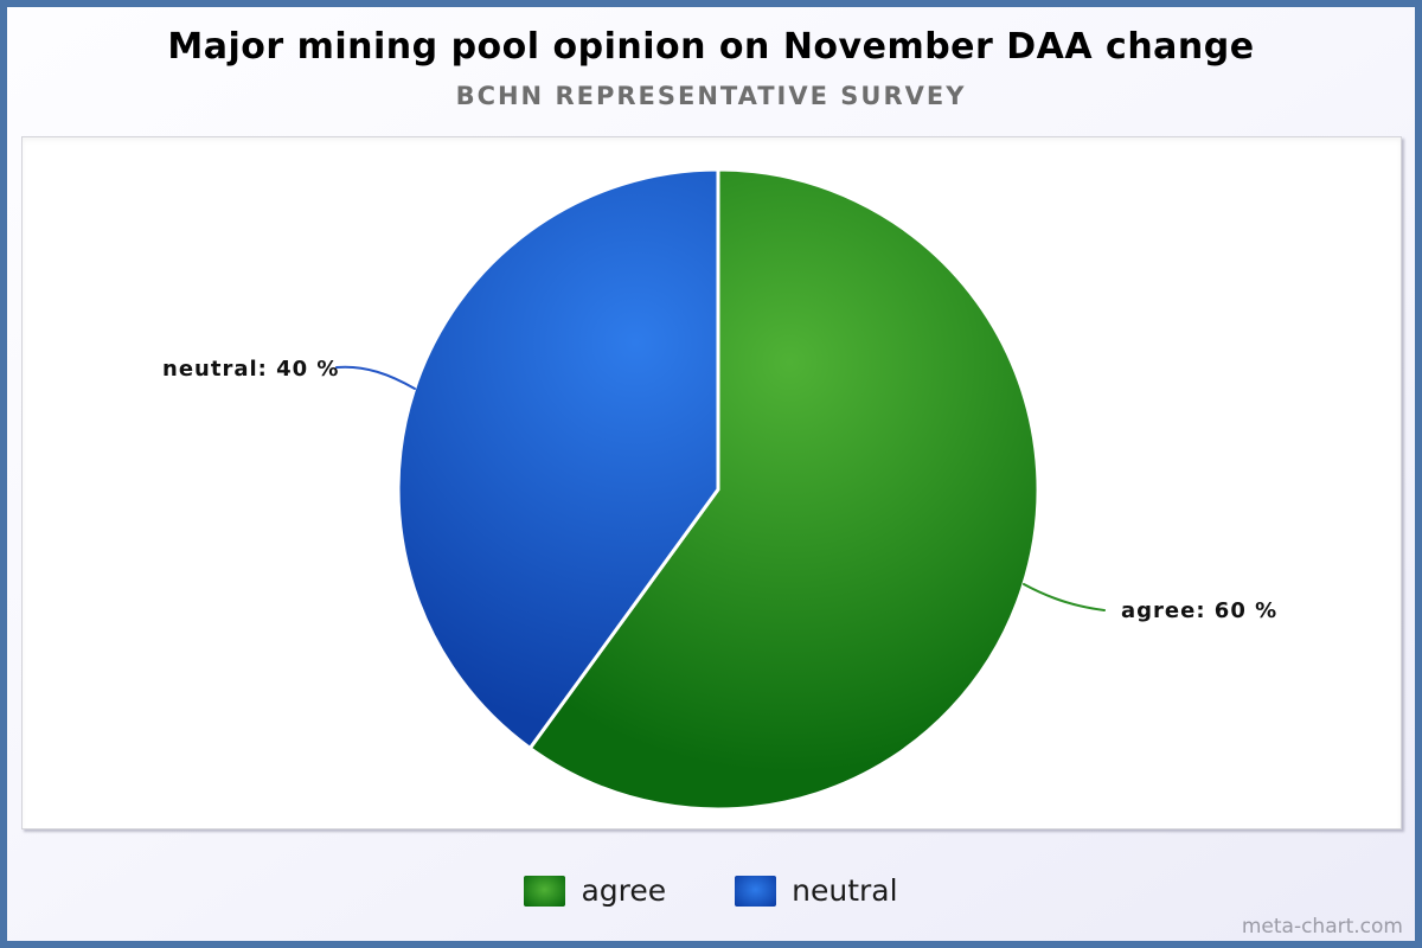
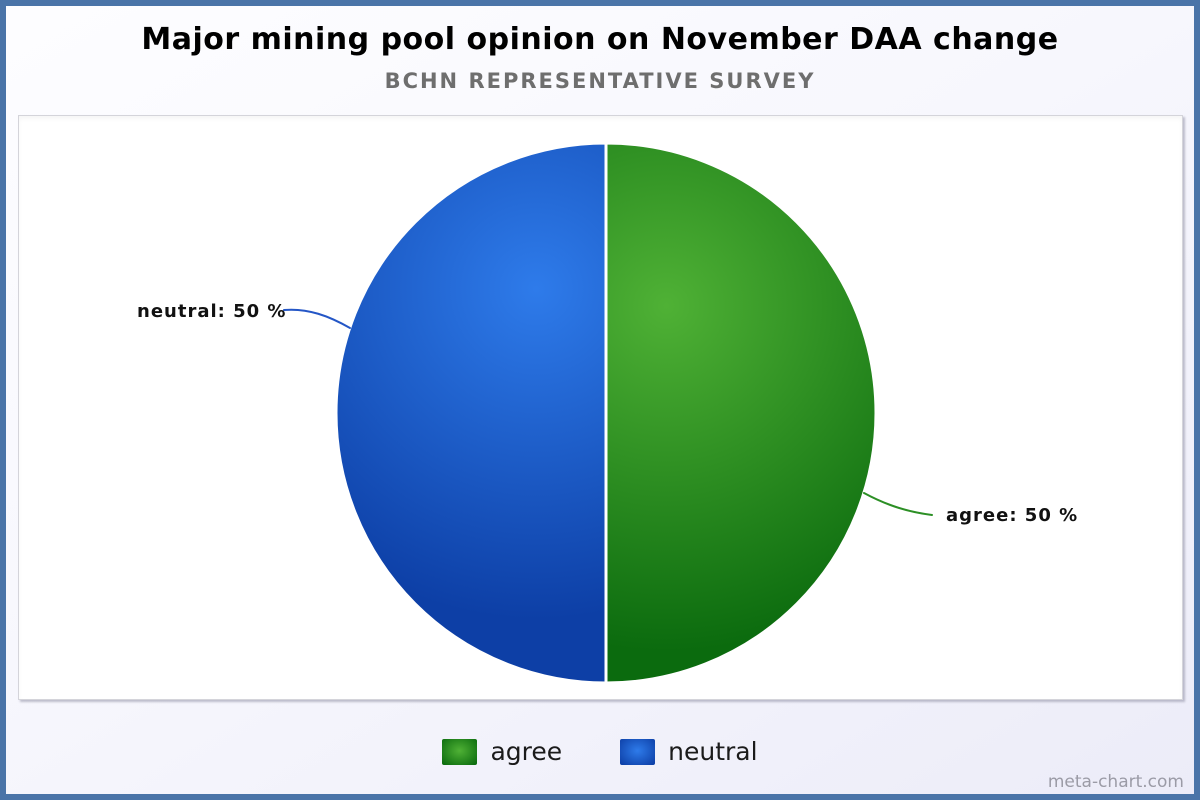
agree: 60 -> 50
neutral: 40 -> 50
